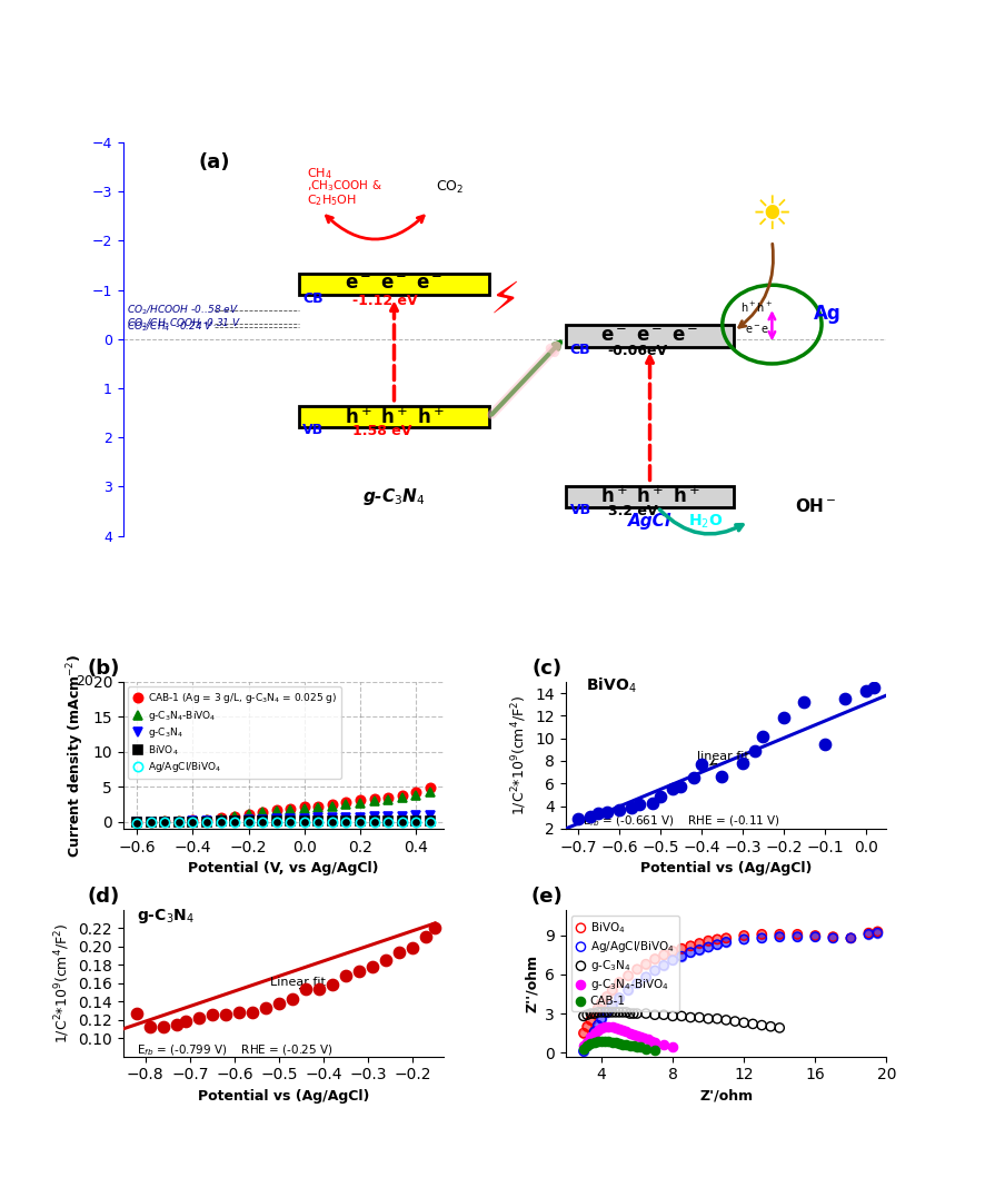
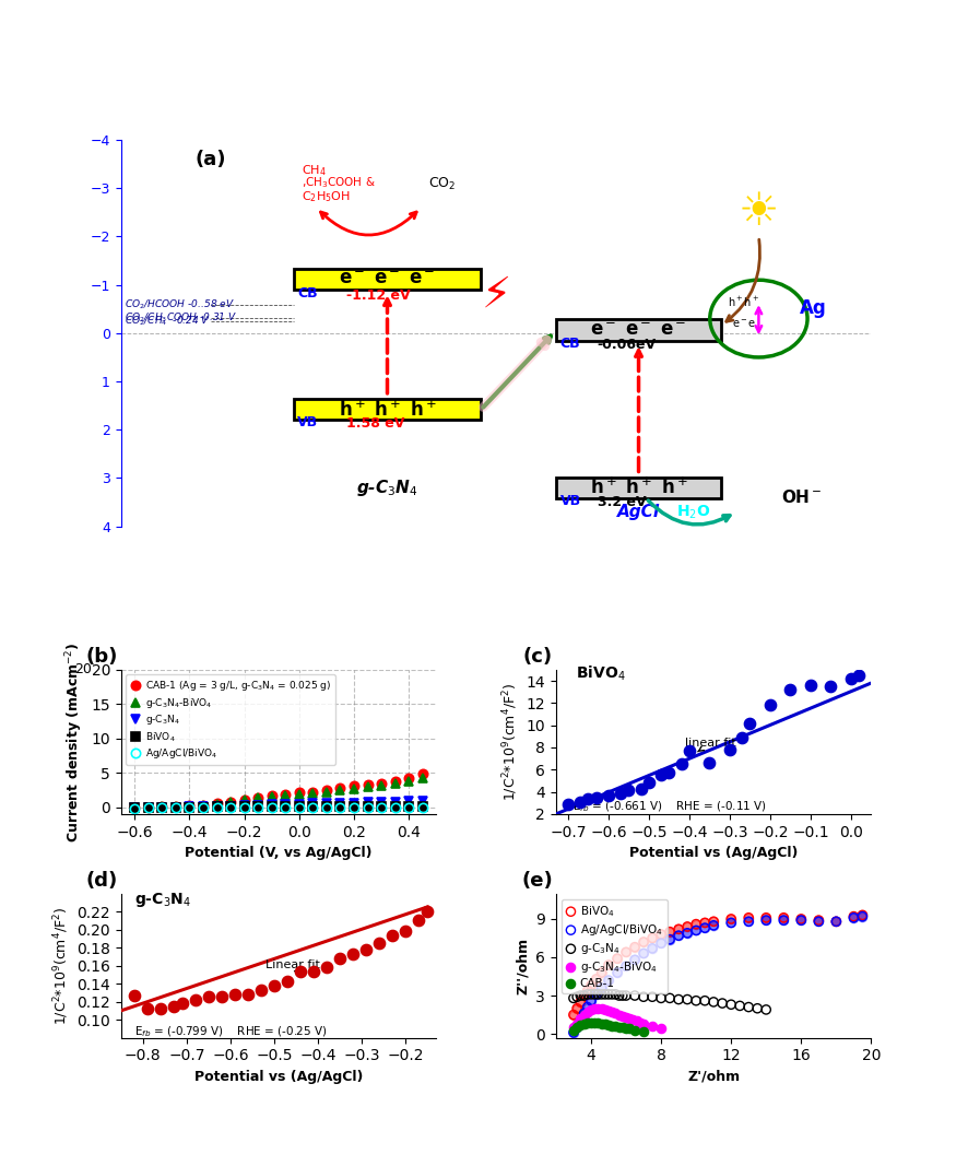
−0.1: 9.5 -> 13.6
